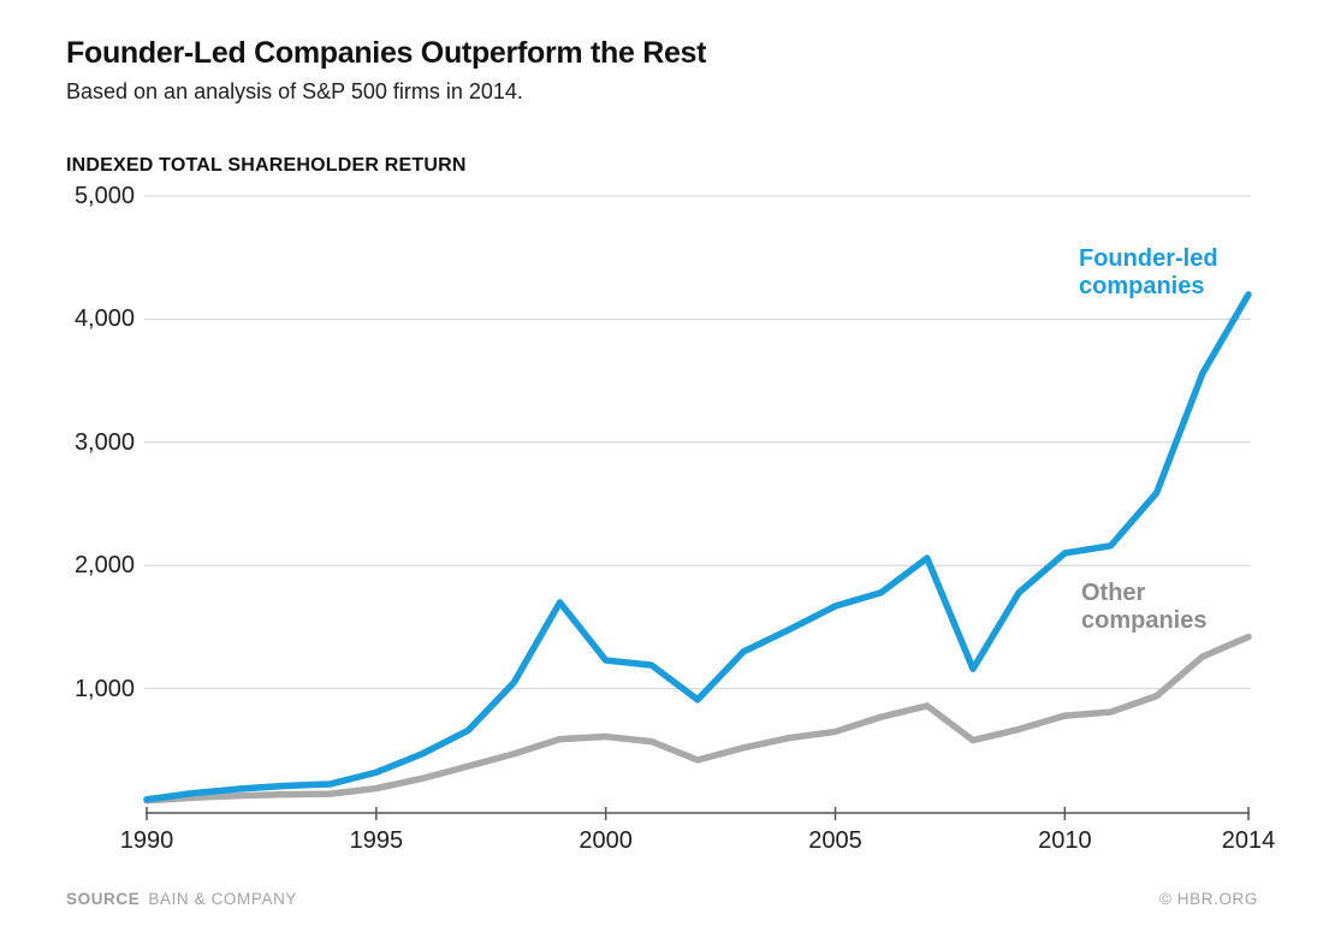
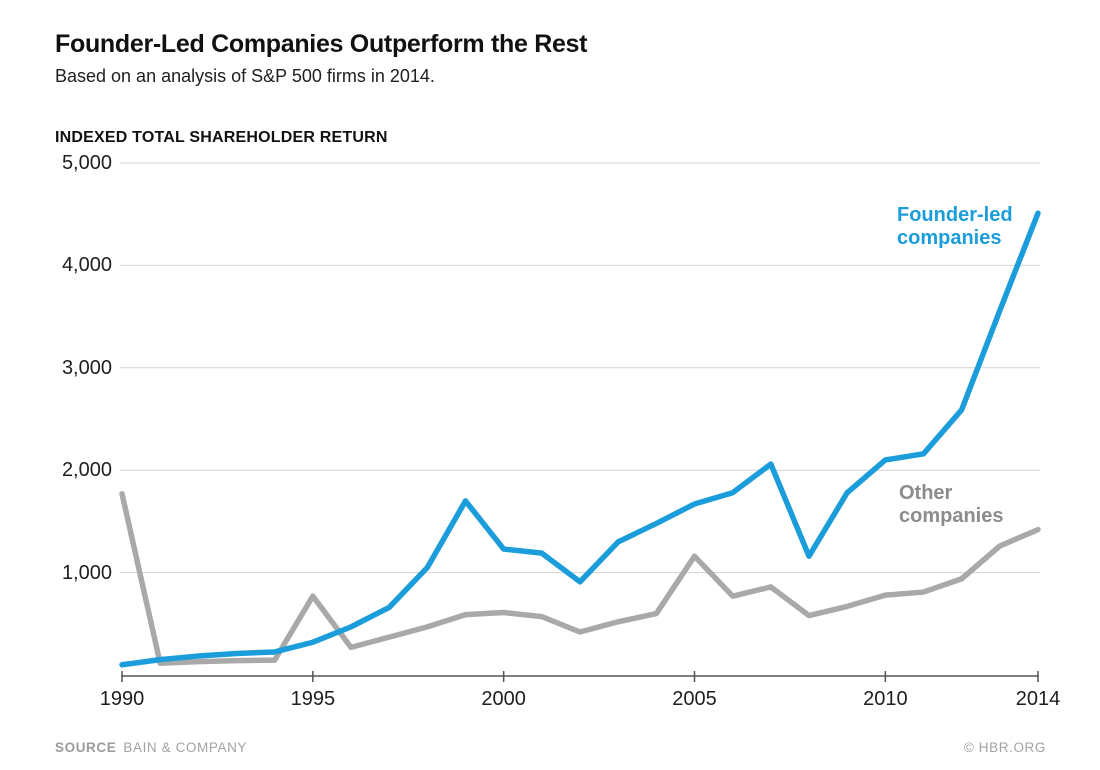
Other companies/1990: 90 -> 1770
Other companies/1995: 190 -> 770
Other companies/2005: 650 -> 1160
Founder-led companies/2014: 4200 -> 4510
